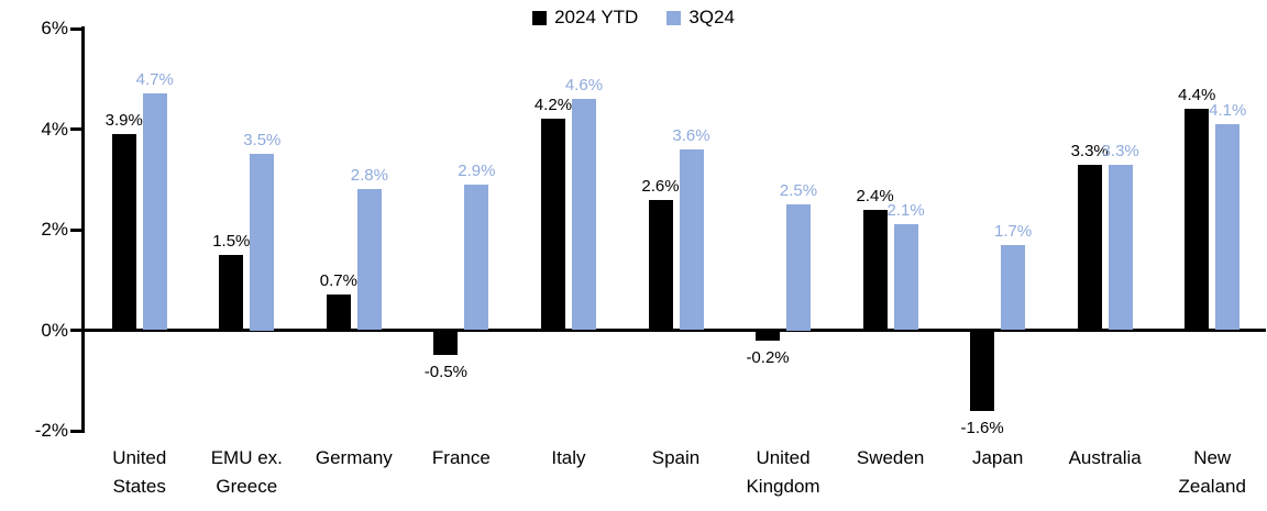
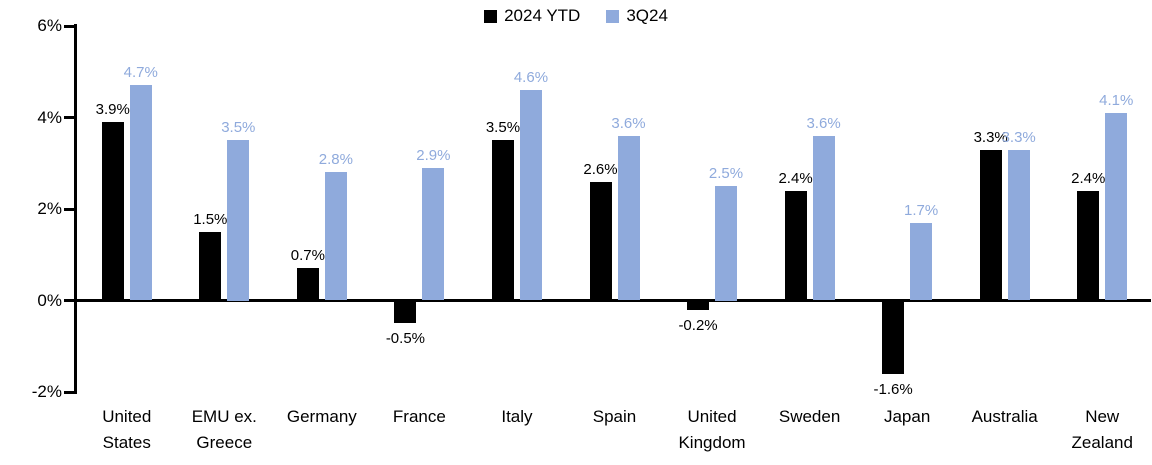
2024 YTD/Italy: 4.2% -> 3.5%
3Q24/Sweden: 2.1% -> 3.6%
2024 YTD/New Zealand: 4.4% -> 2.4%
